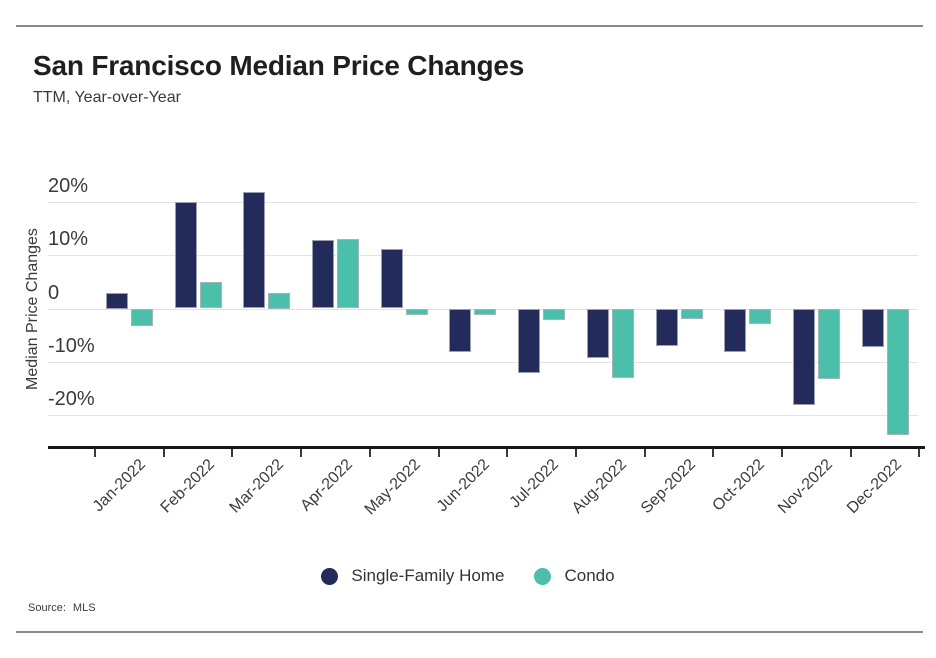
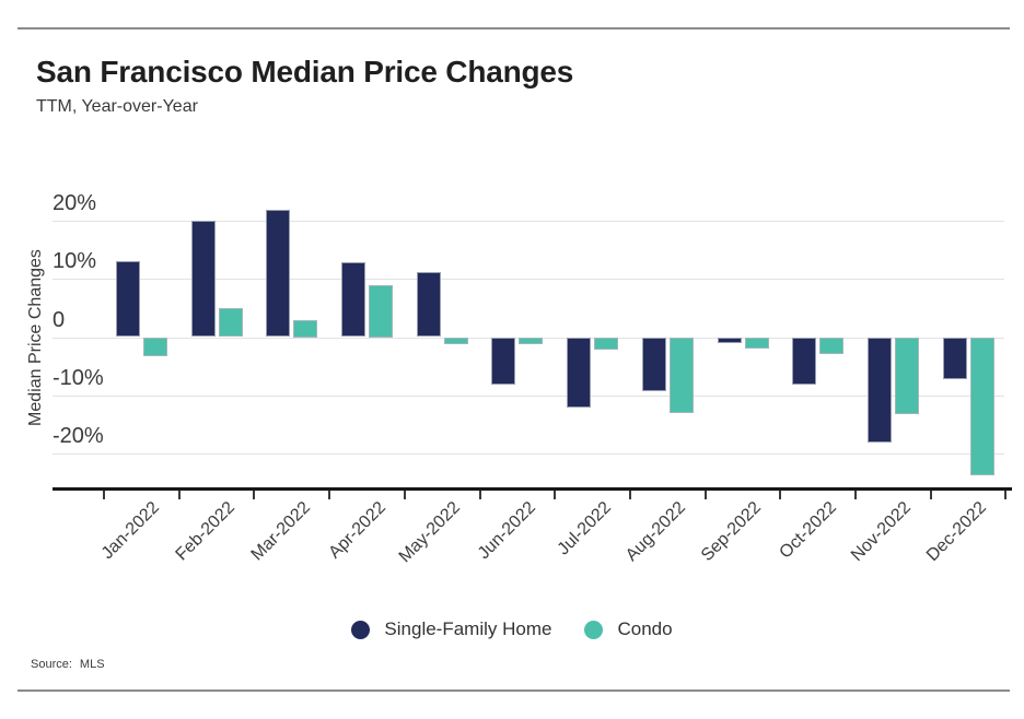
Single-Family Home/Jan-2022: 3% -> 13%
Condo/Apr-2022: 13% -> 9%
Single-Family Home/Sep-2022: -7% -> -1%
